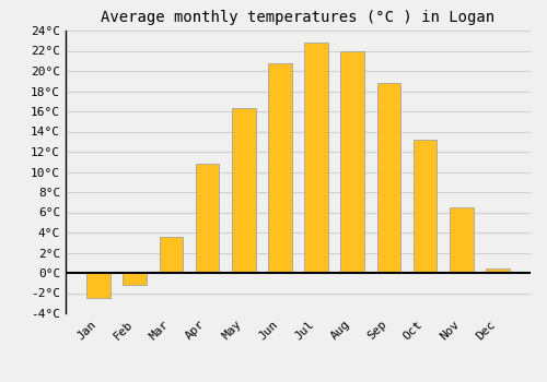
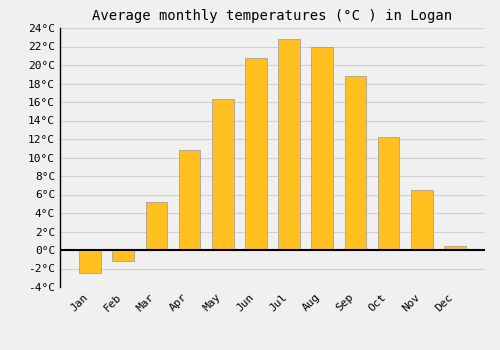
Mar: 3.6°C -> 5.2°C
Oct: 13.2°C -> 12.2°C
